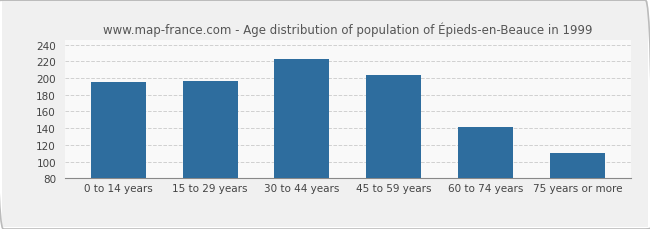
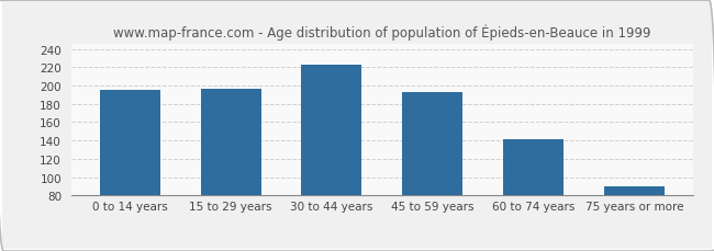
45 to 59 years: 204 -> 193
75 years or more: 110 -> 90
